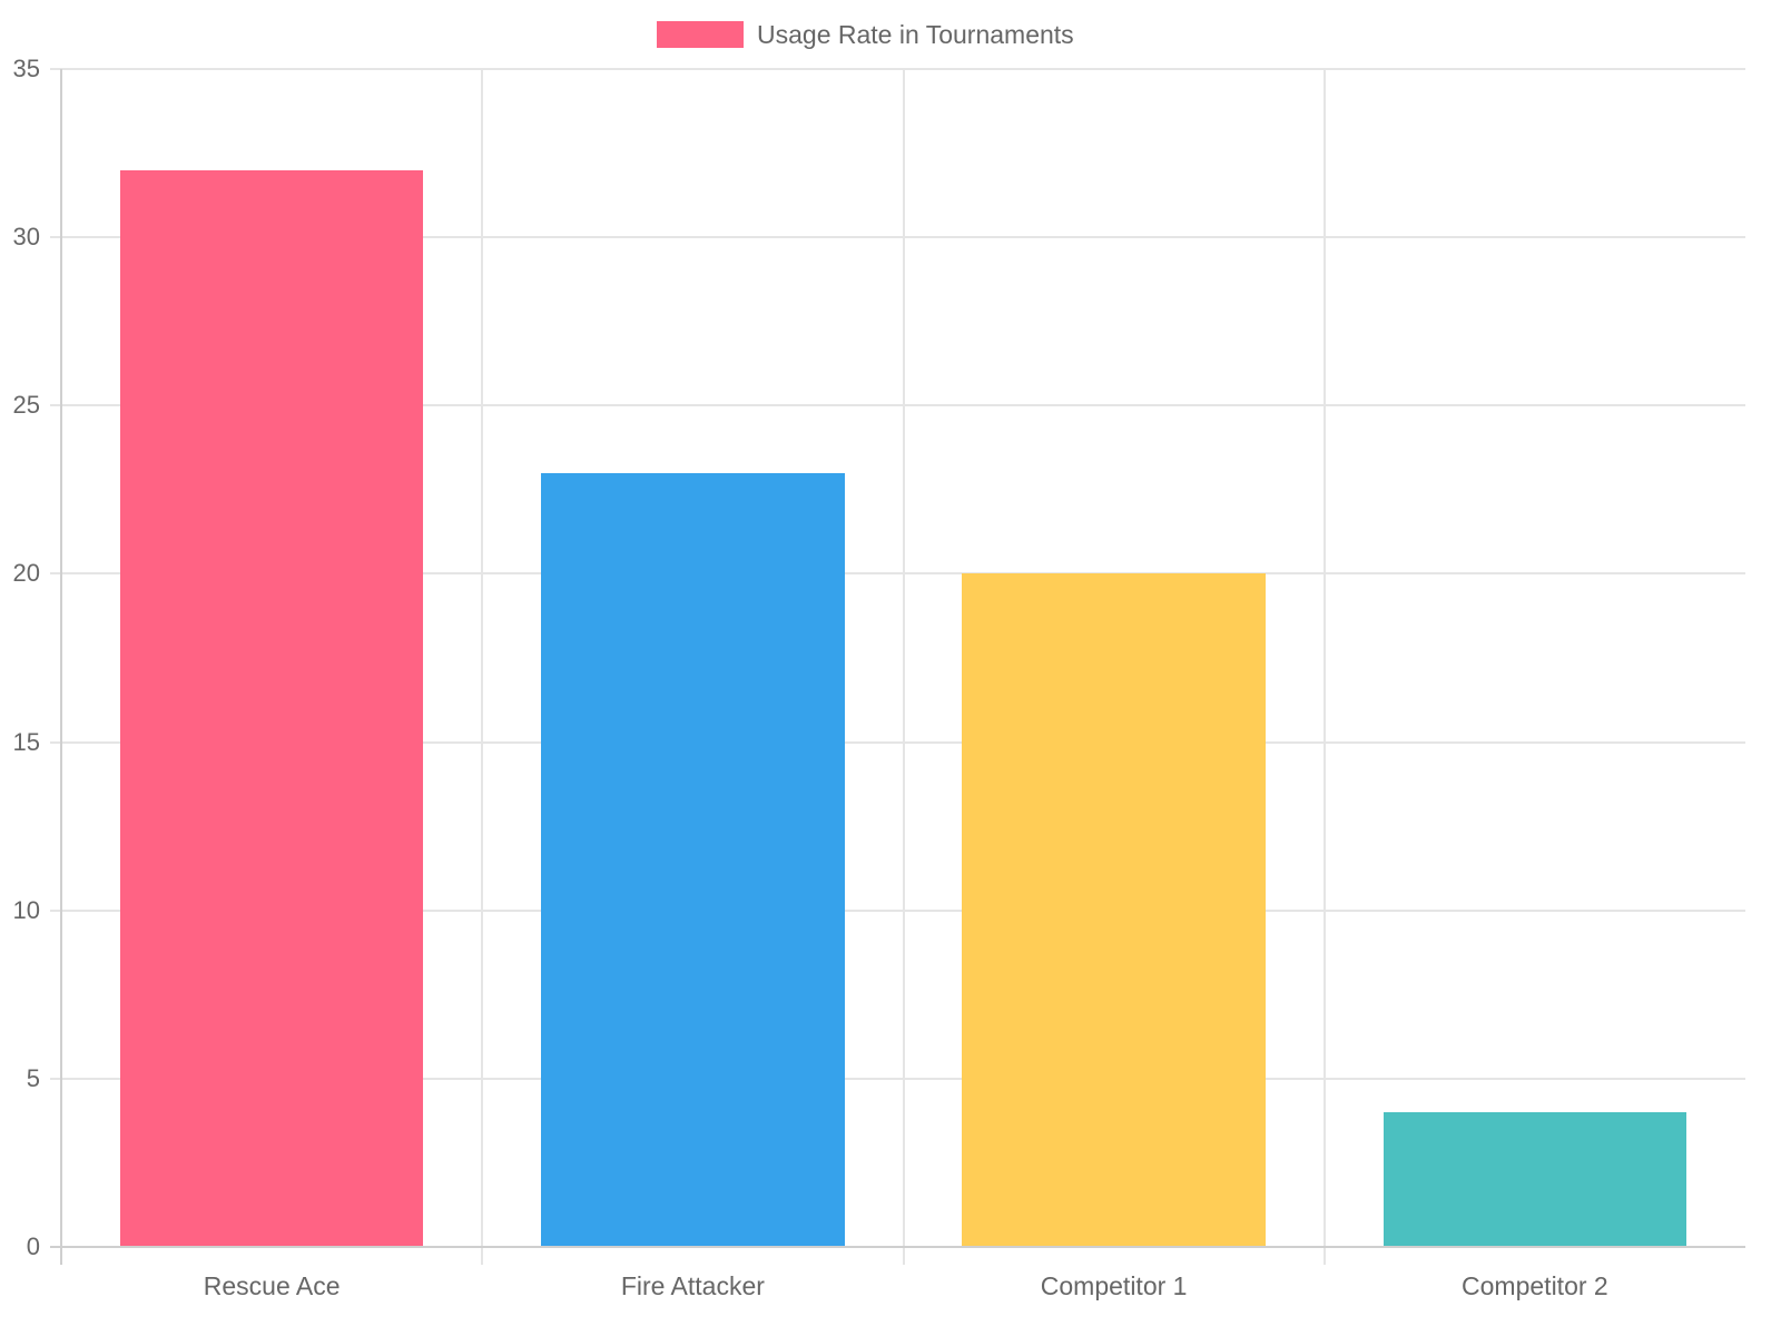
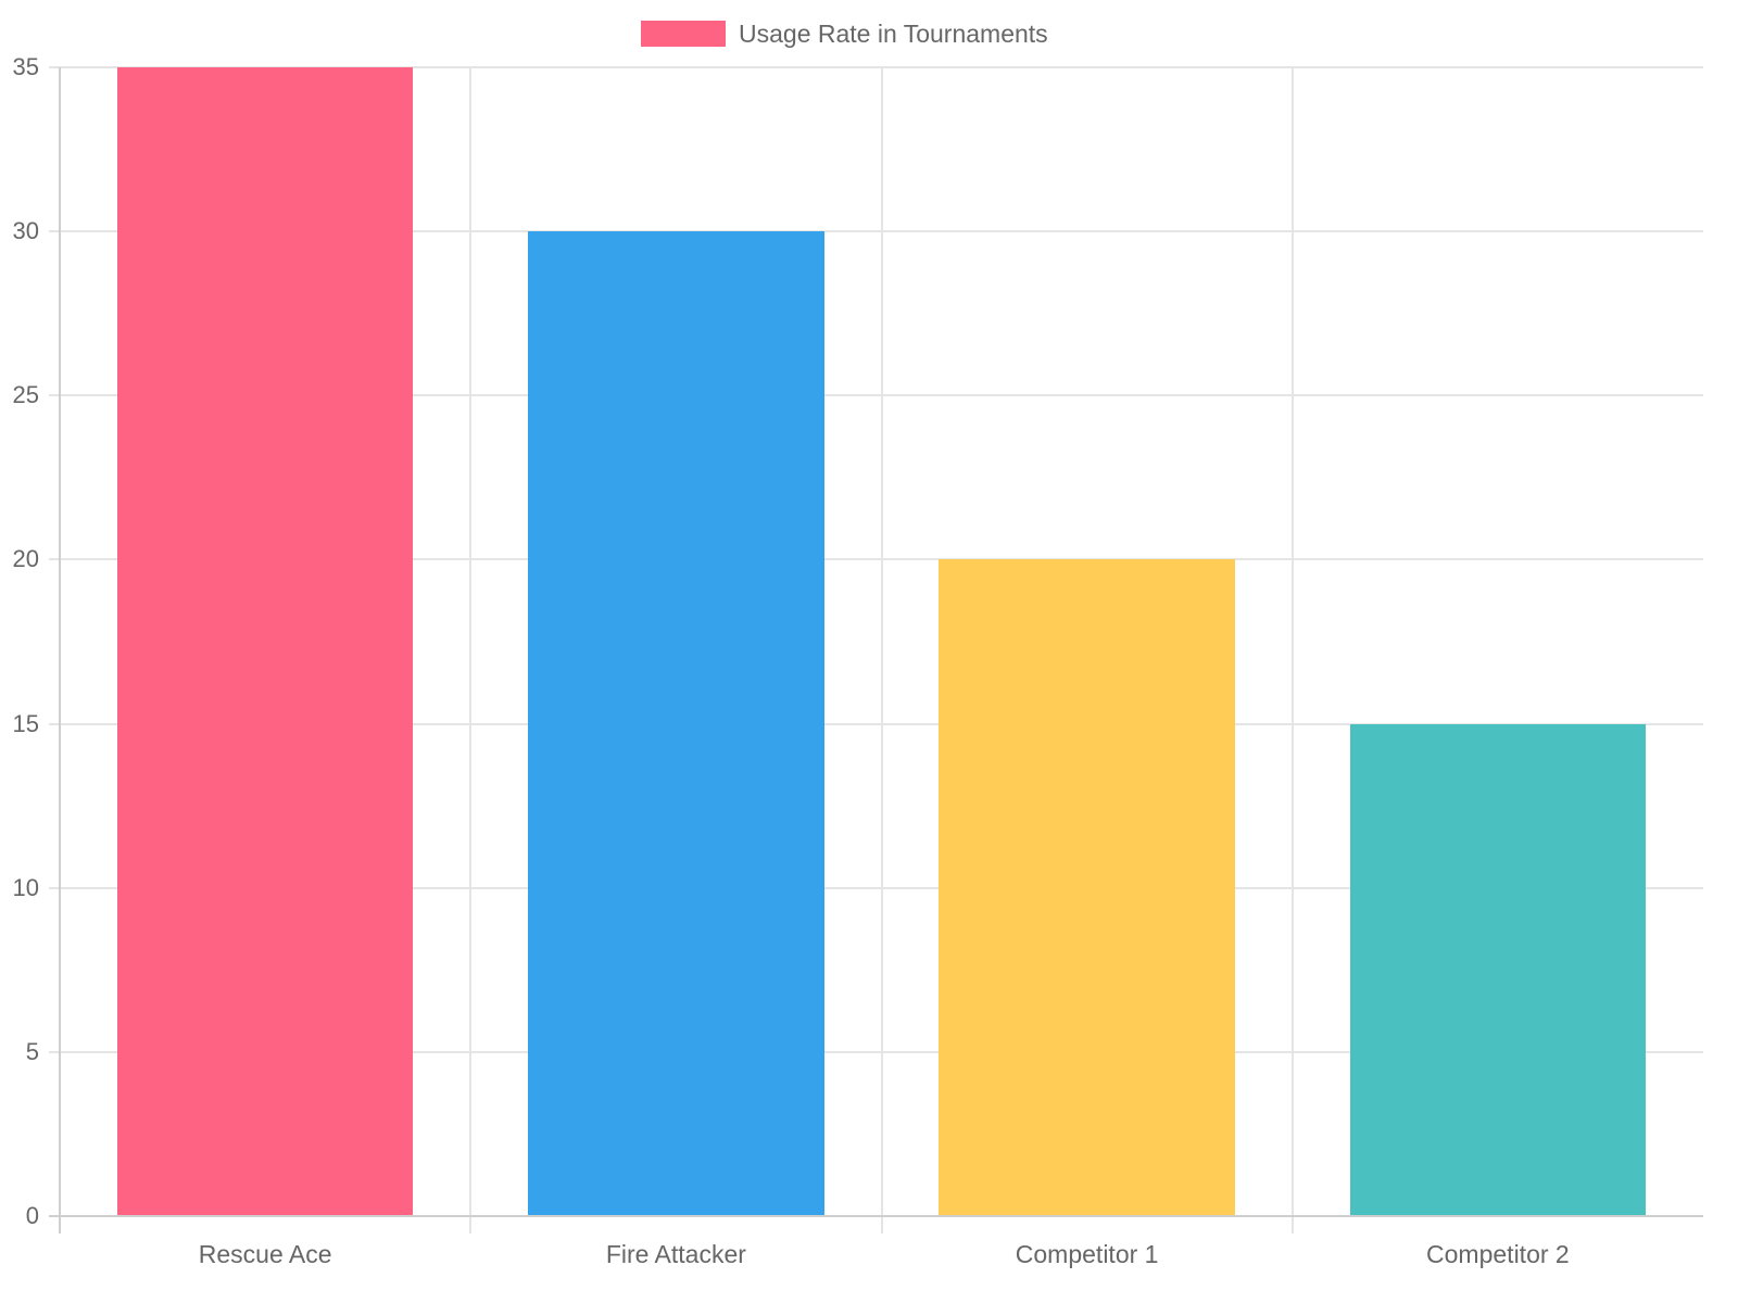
Rescue Ace: 32 -> 35
Fire Attacker: 23 -> 30
Competitor 2: 4 -> 15
